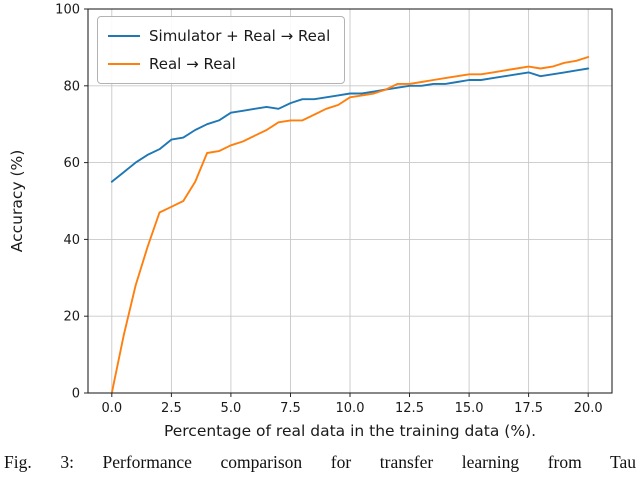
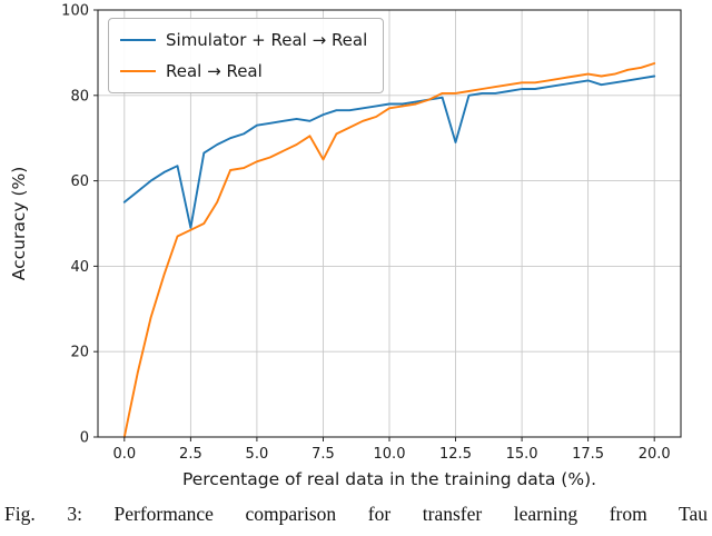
Simulator + Real → Real/2.5: 66 -> 49
Real → Real/7.5: 71 -> 65
Simulator + Real → Real/12.5: 80 -> 69
